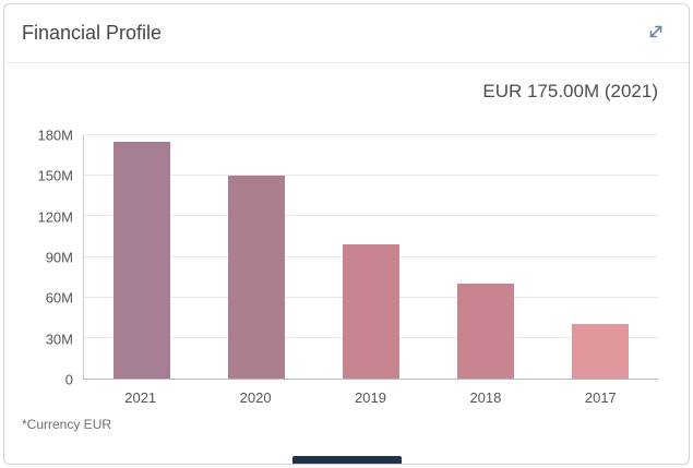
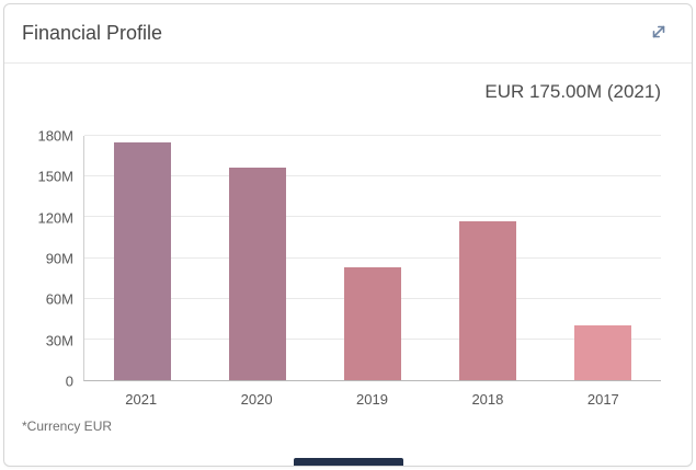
2020: 150M -> 157M
2019: 99M -> 83M
2018: 70M -> 117M
